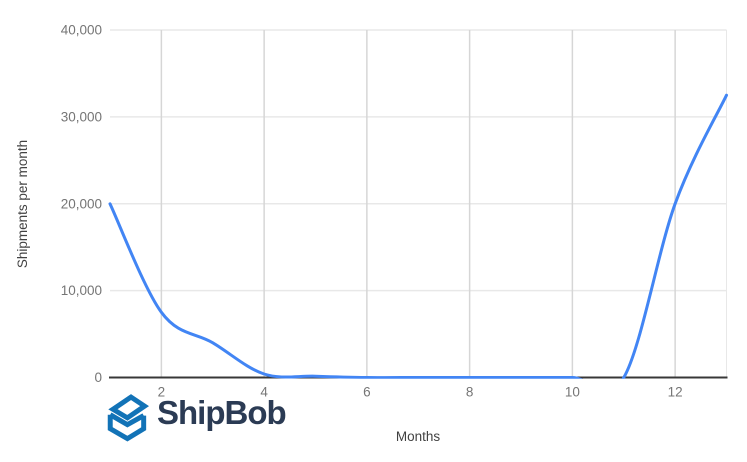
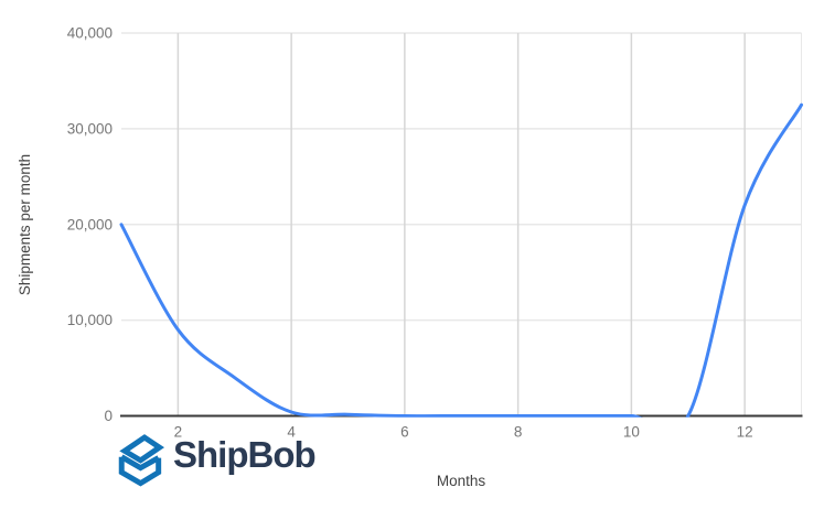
2: 8000 -> 9000
12: 20000 -> 22000
